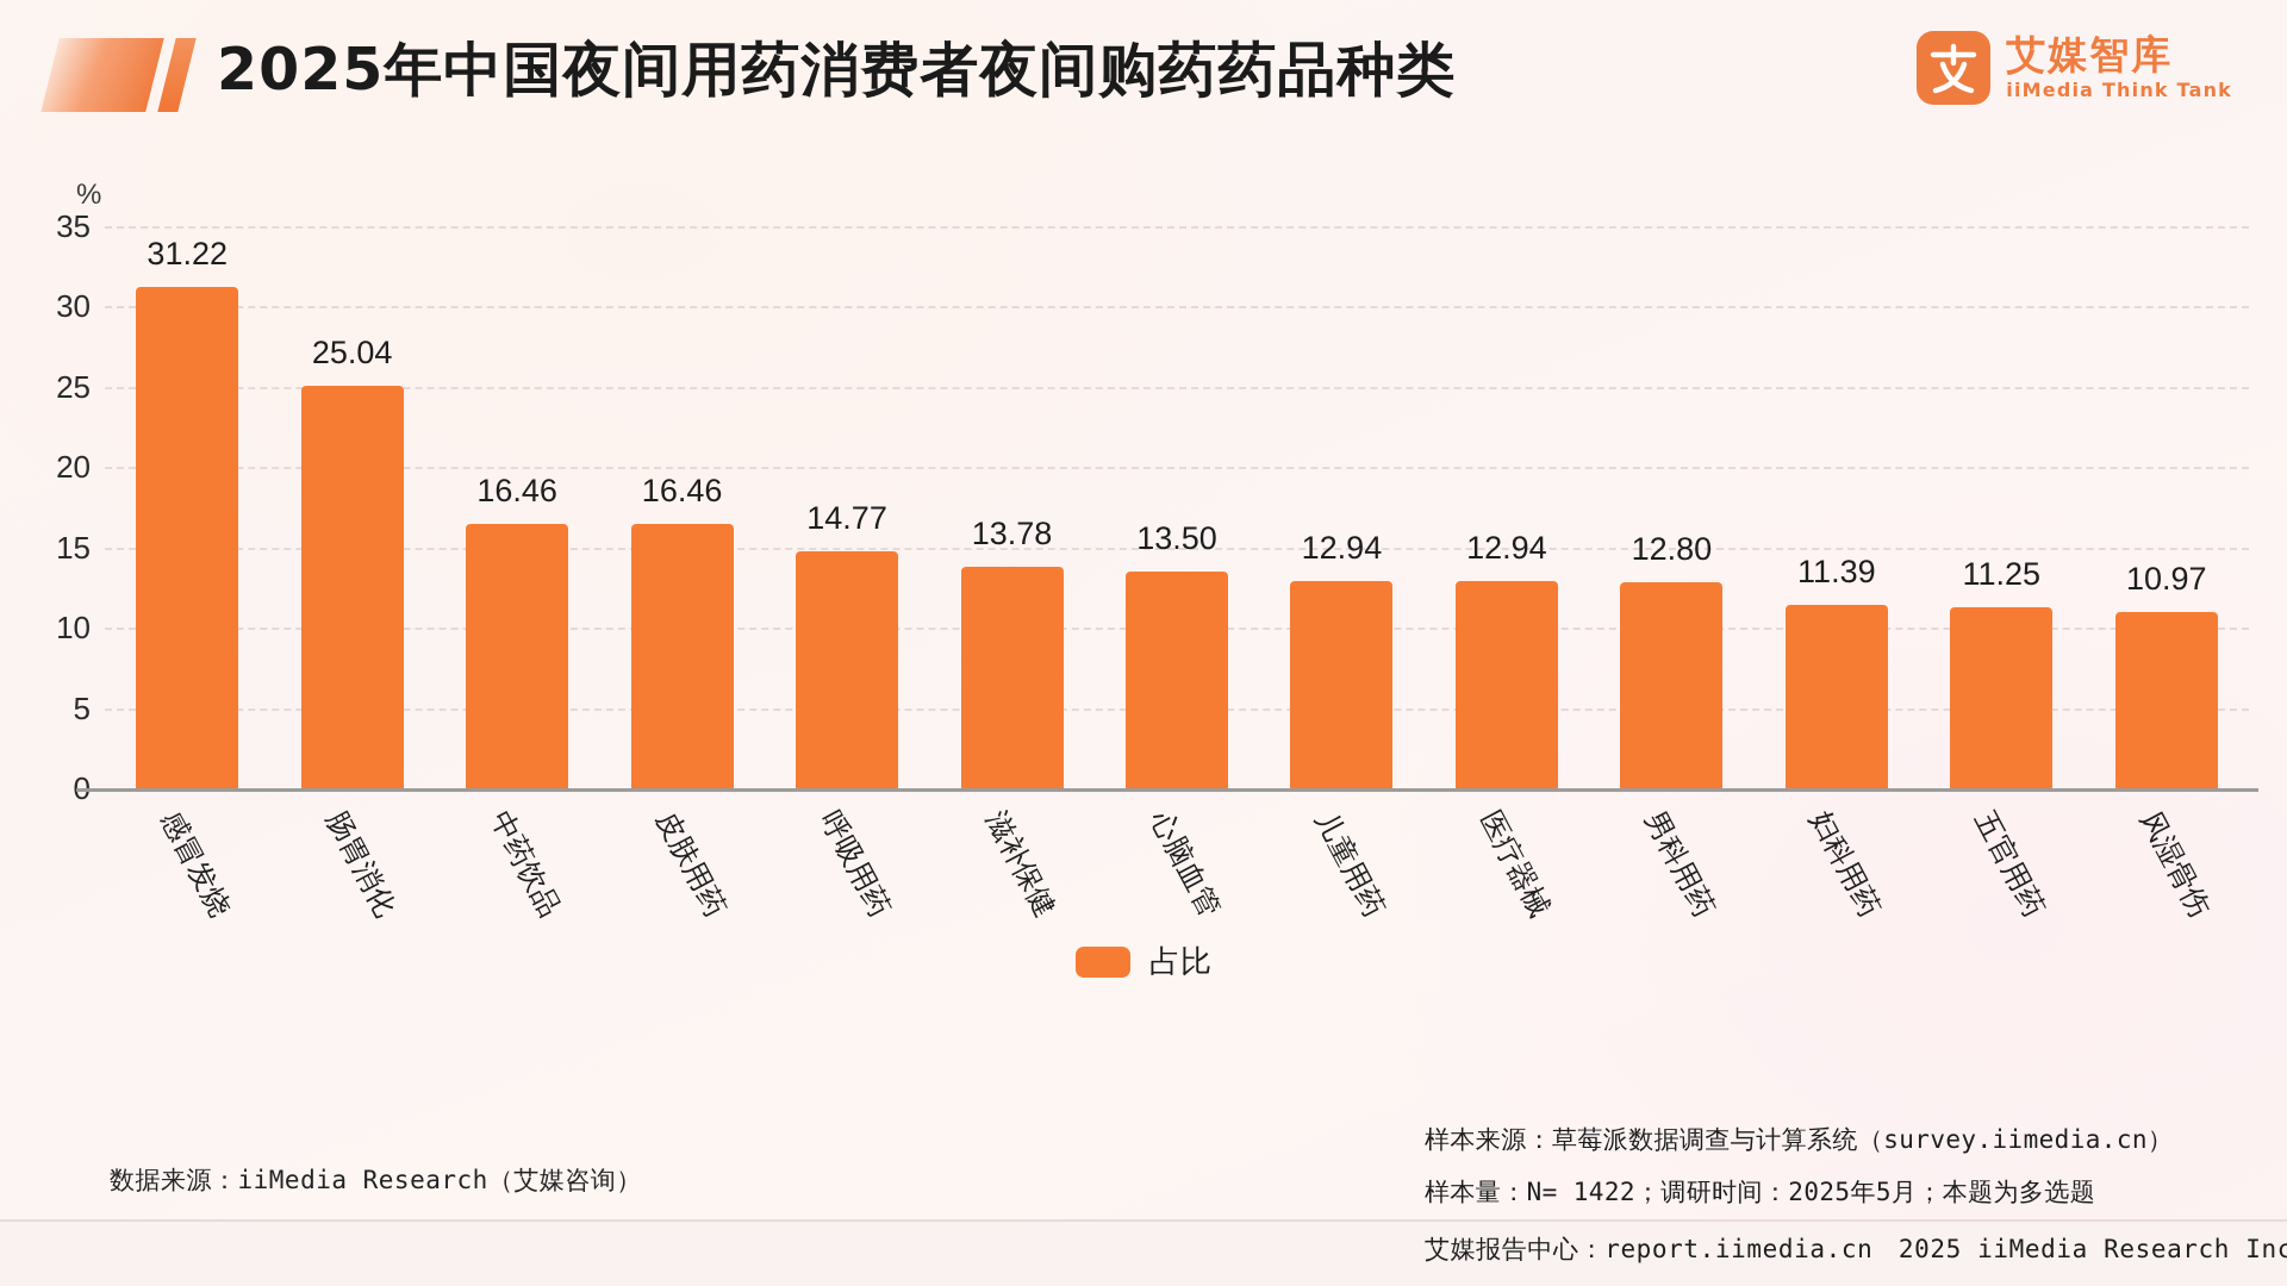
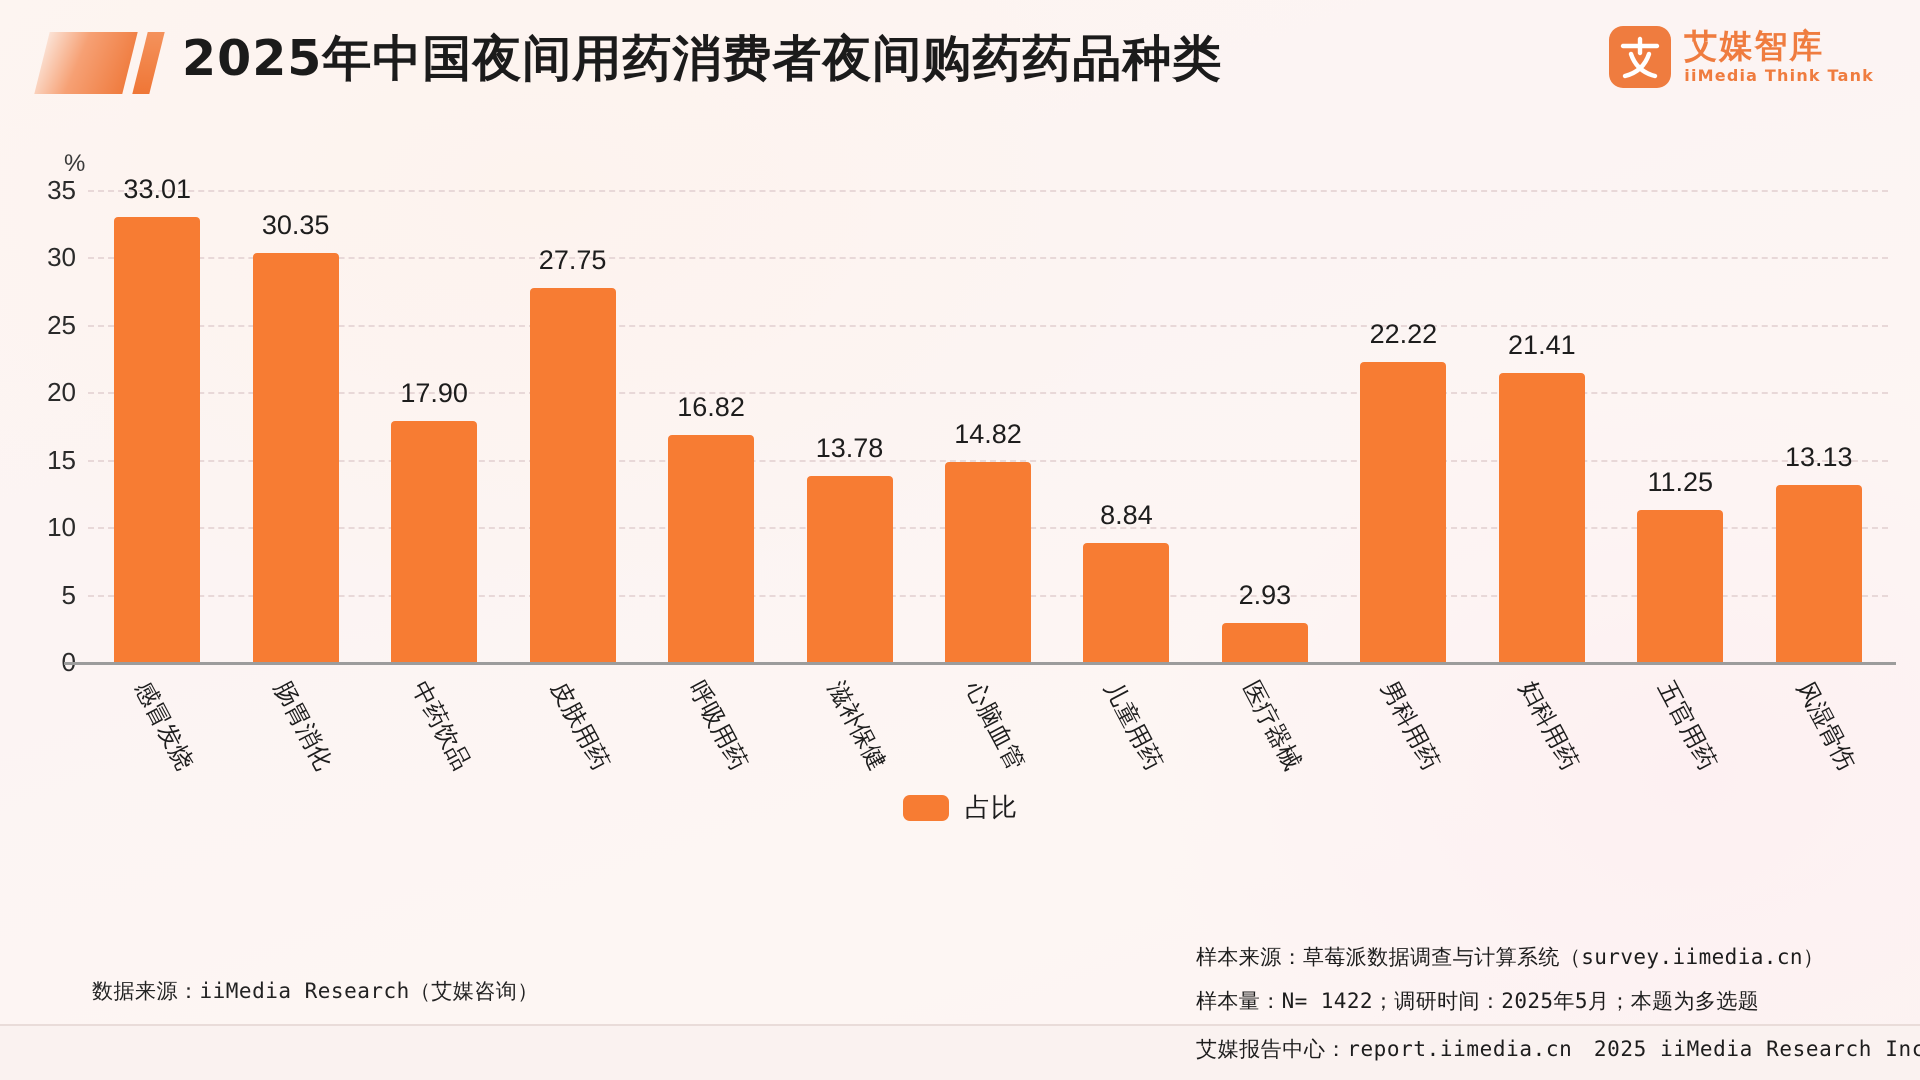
感冒发烧: 31.22 -> 33.01
肠胃消化: 25.04 -> 30.35
中药饮品: 16.46 -> 17.90
皮肤用药: 16.46 -> 27.75
呼吸用药: 14.77 -> 16.82
心脑血管: 13.50 -> 14.82
儿童用药: 12.94 -> 8.84
医疗器械: 12.94 -> 2.93
男科用药: 12.80 -> 22.22
妇科用药: 11.39 -> 21.41
风湿骨伤: 10.97 -> 13.13
